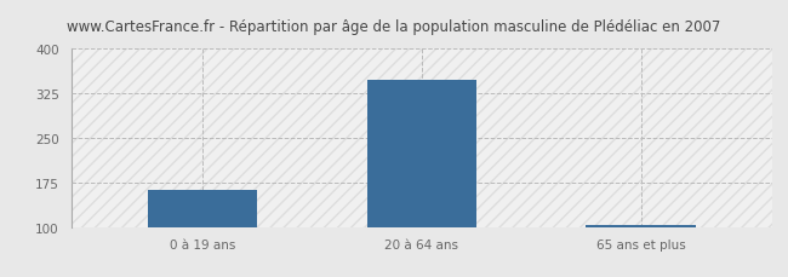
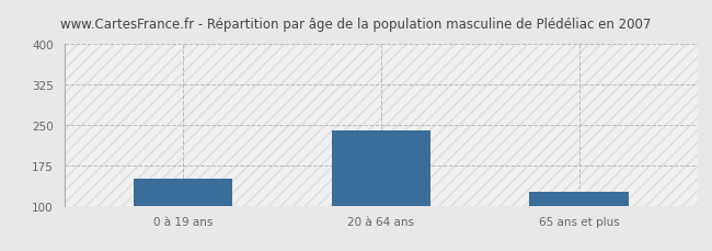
0 à 19 ans: 163 -> 150
20 à 64 ans: 348 -> 240
65 ans et plus: 104 -> 125
